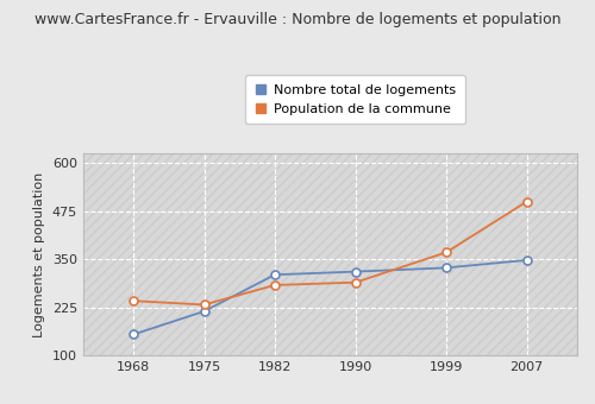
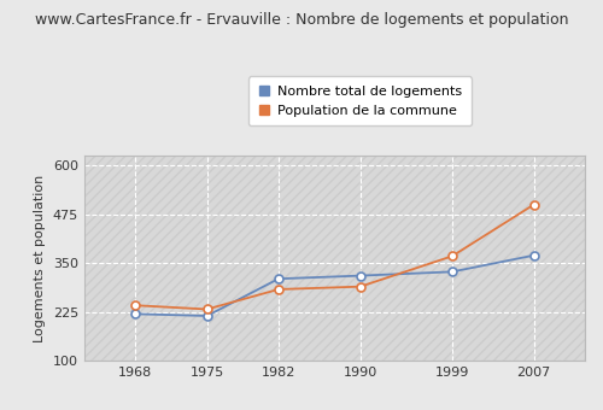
Nombre total de logements/1968: 155 -> 220
Nombre total de logements/2007: 348 -> 370
